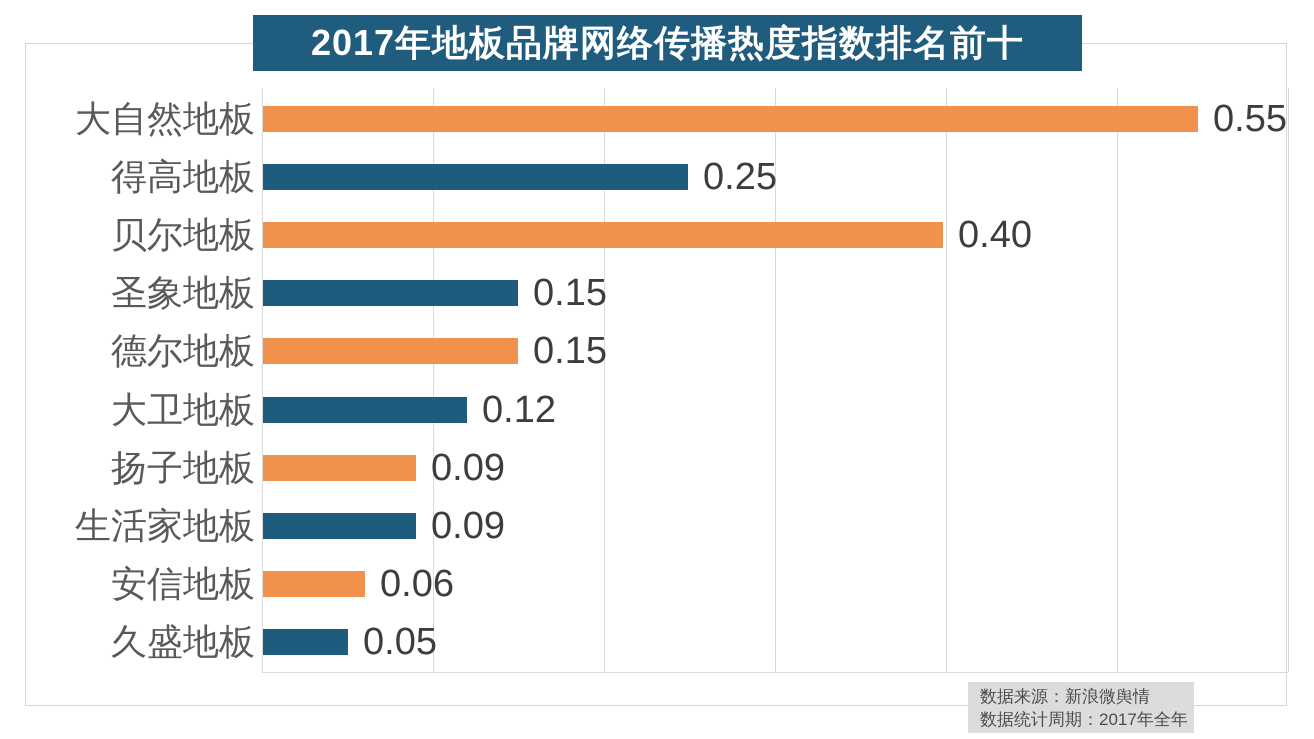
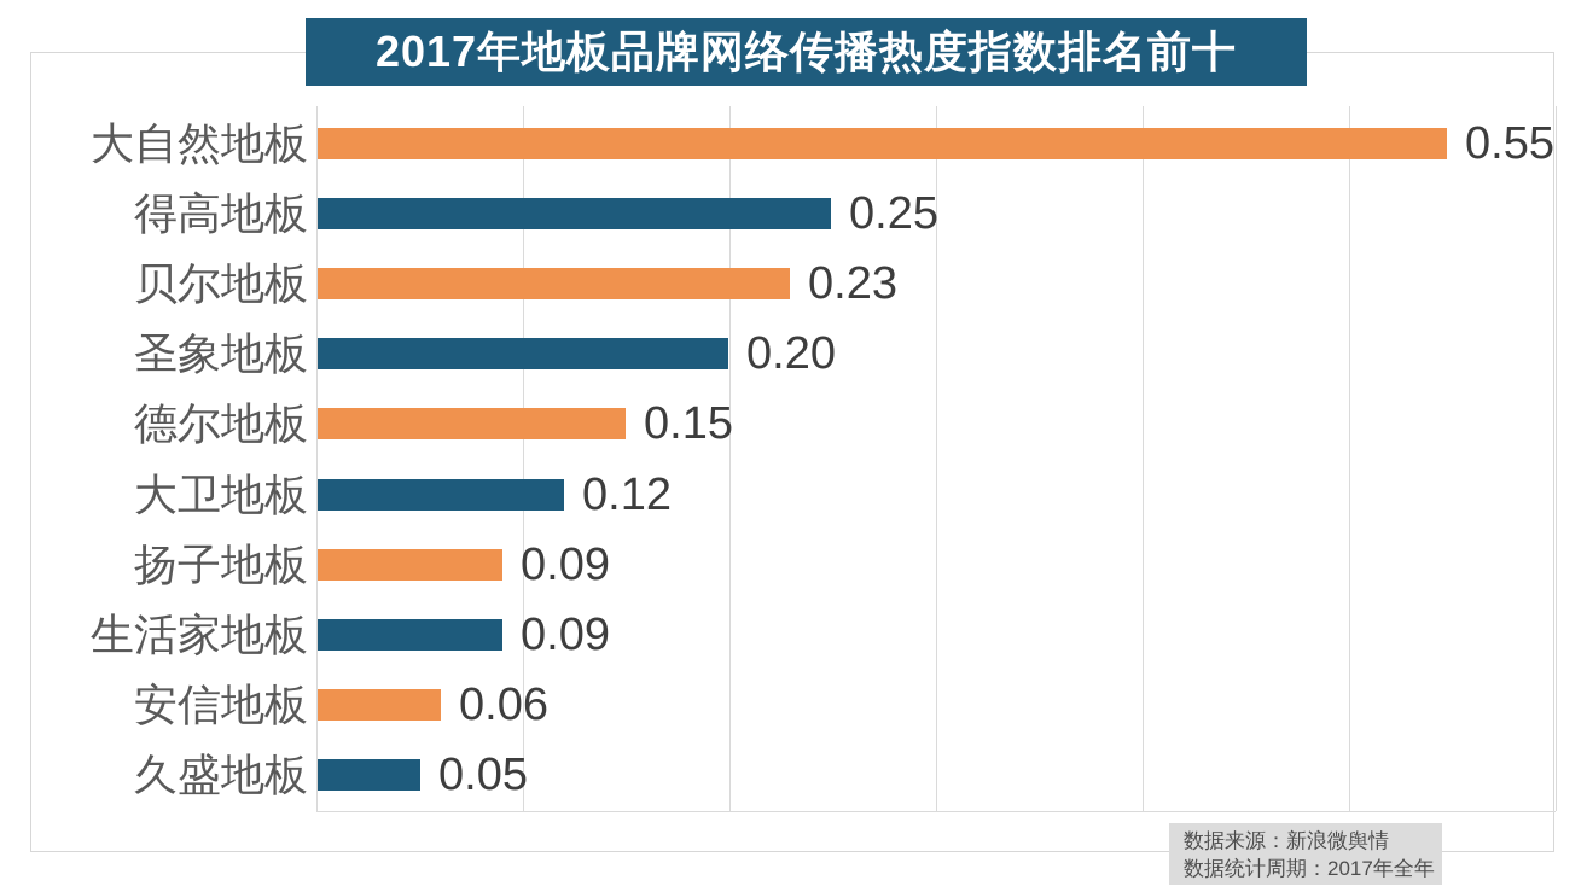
贝尔地板: 0.40 -> 0.23
圣象地板: 0.15 -> 0.20
